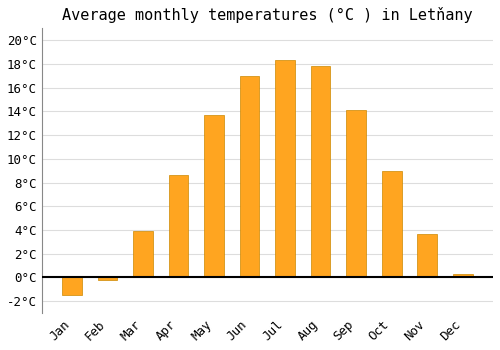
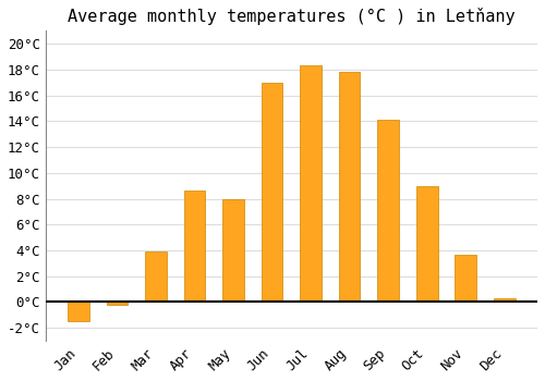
May: 13.7°C -> 8.0°C
